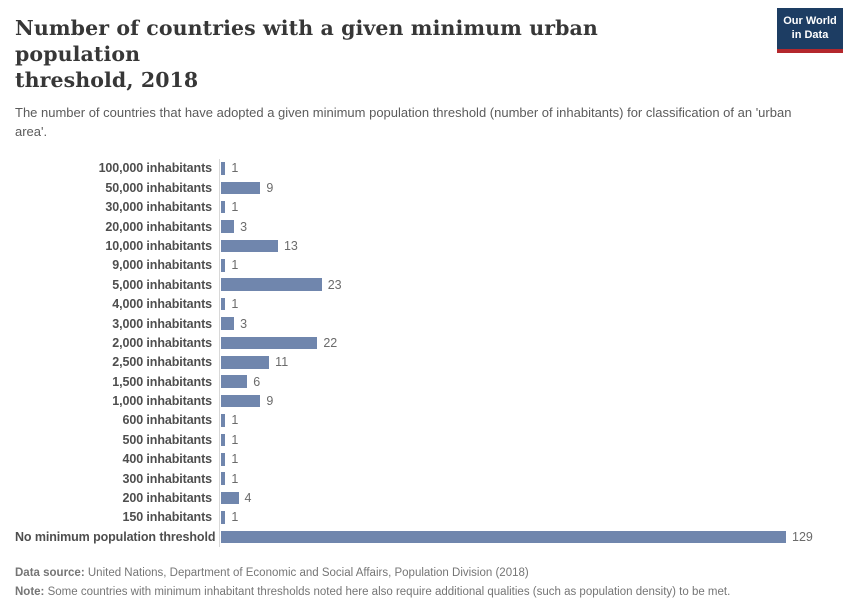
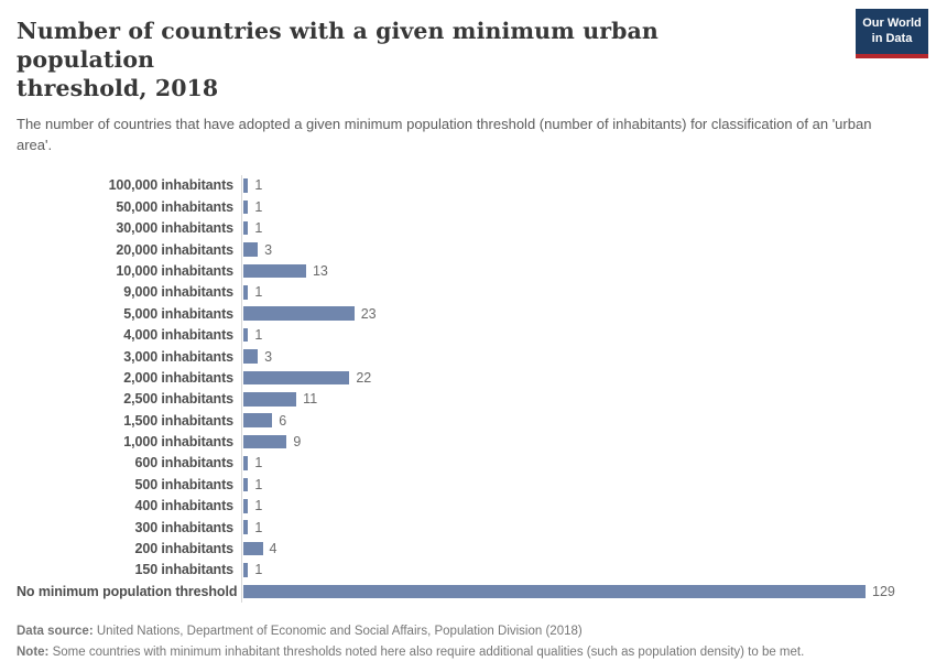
50,000 inhabitants: 9 -> 1
